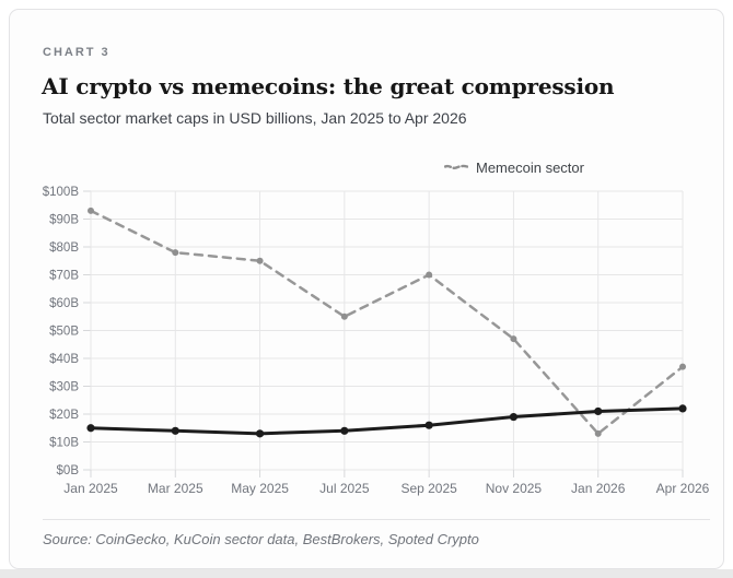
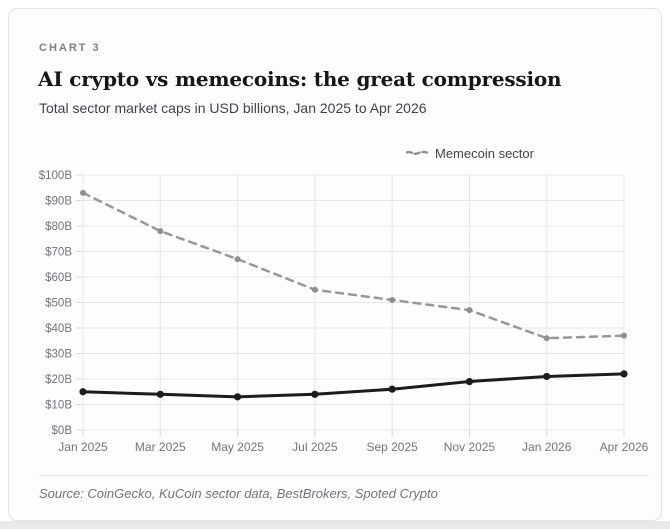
Memecoin sector/May 2025: $75B -> $67B
Memecoin sector/Sep 2025: $70B -> $51B
Memecoin sector/Jan 2026: $13B -> $36B
